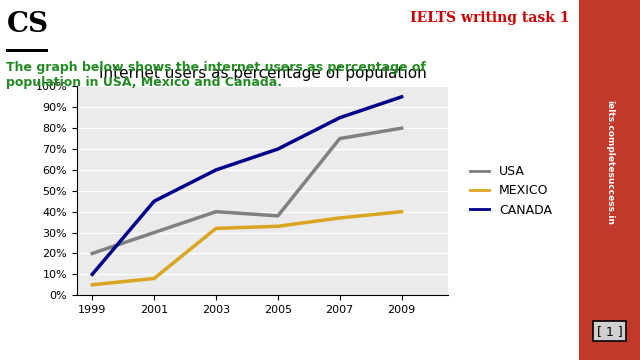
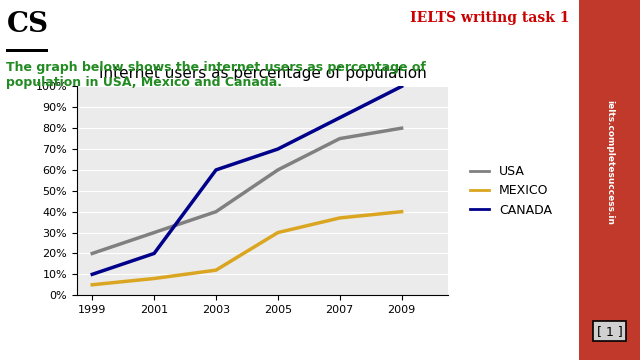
CANADA/2001: 45% -> 20%
MEXICO/2003: 32% -> 12%
USA/2005: 38% -> 60%
MEXICO/2005: 33% -> 30%
CANADA/2009: 95% -> 100%
